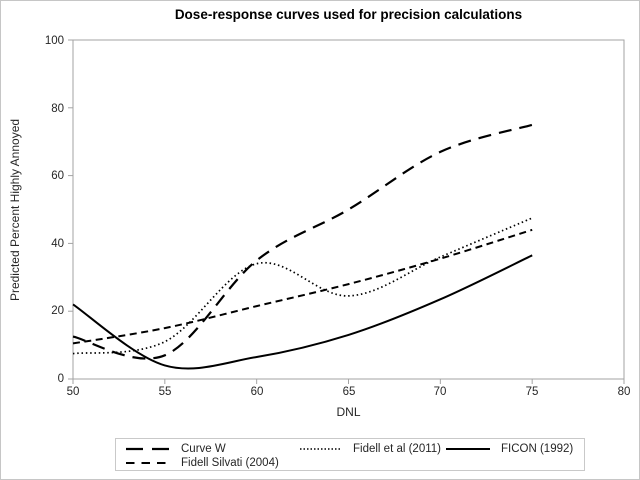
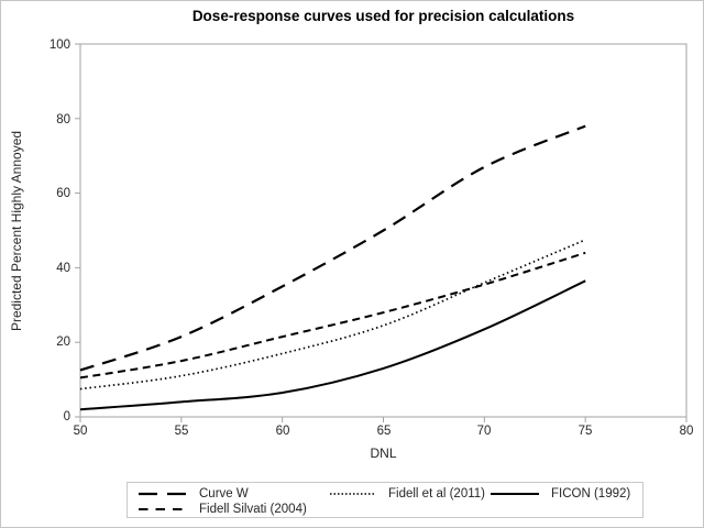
FICON (1992)/50: 22 -> 2
Curve W/55: 7 -> 22
Fidell et al (2011)/60: 34 -> 17
Curve W/75: 75 -> 78
